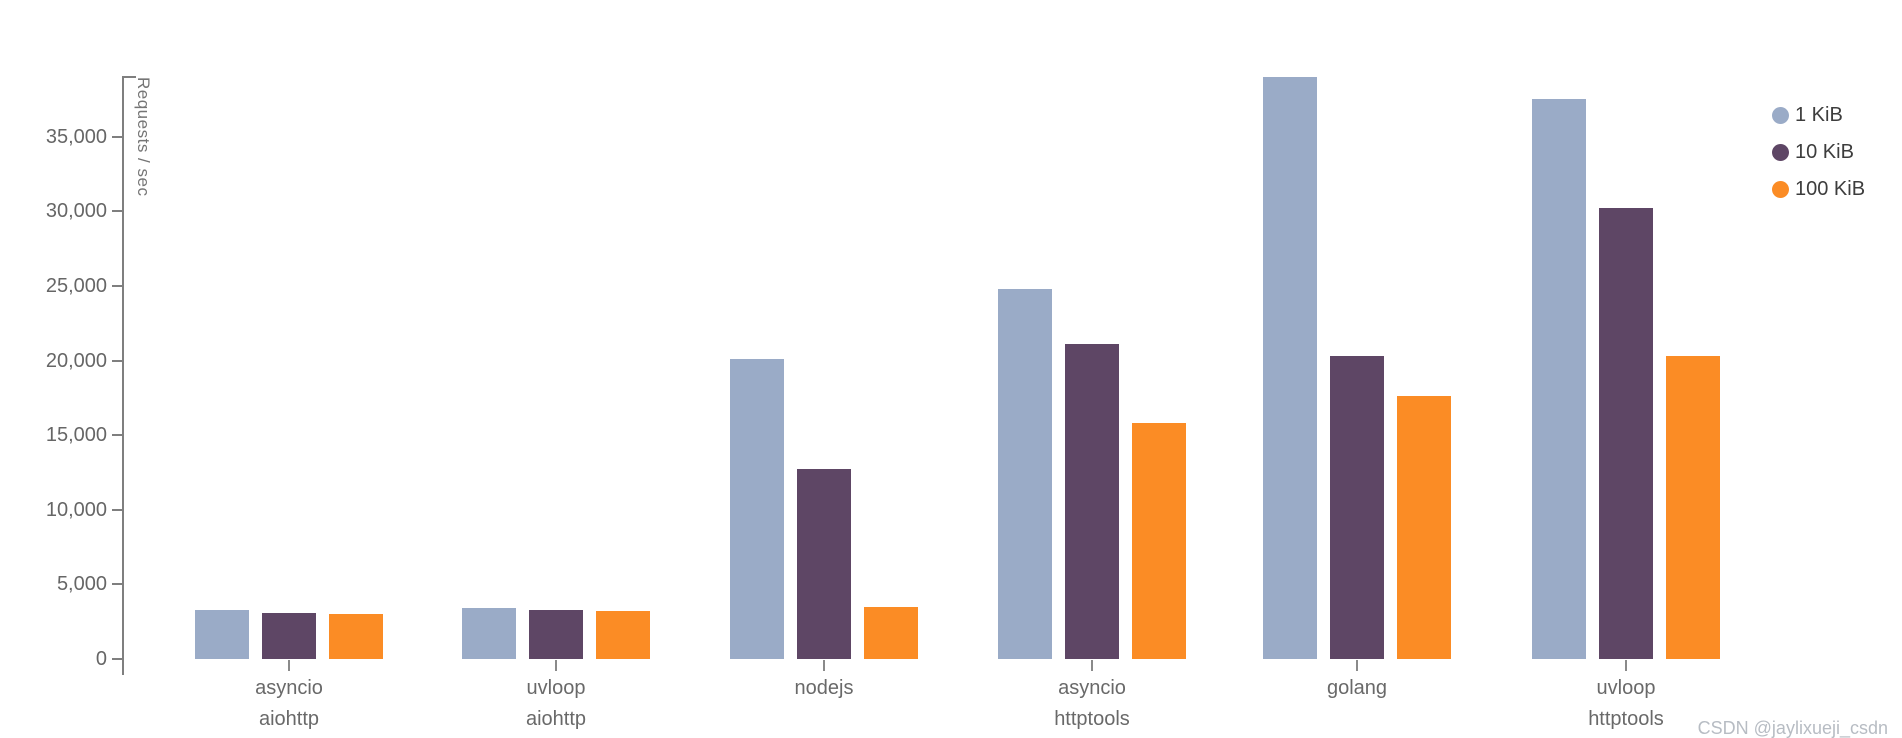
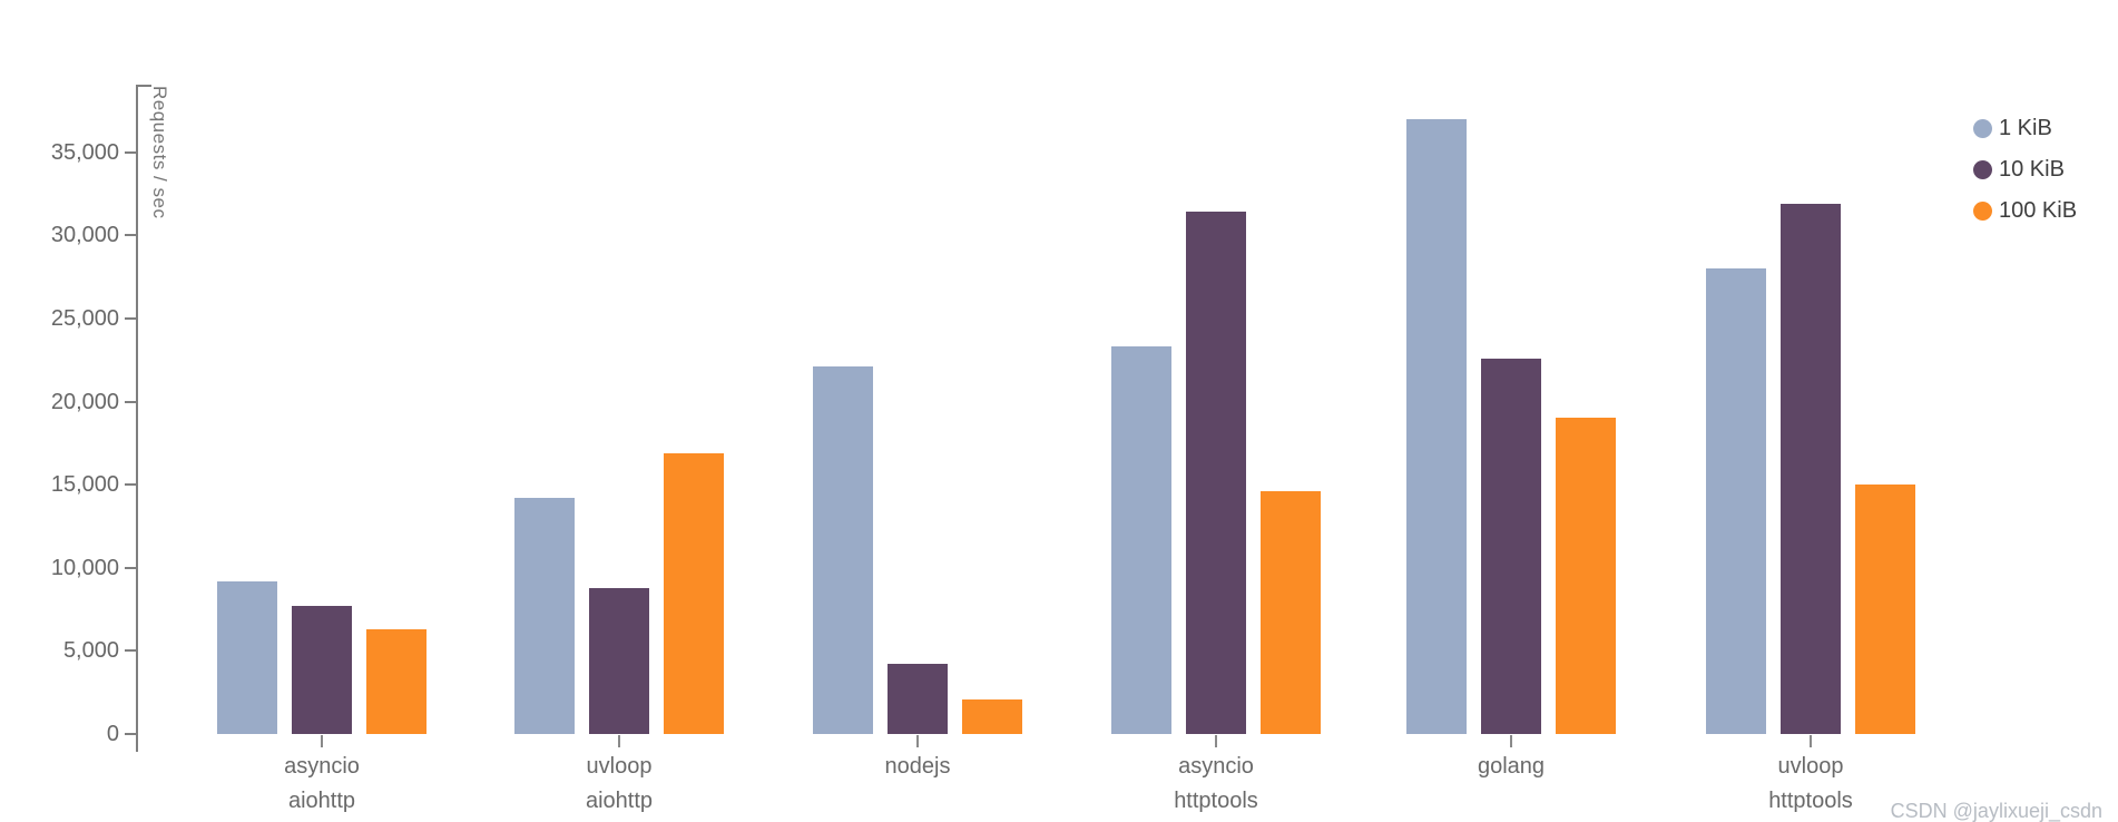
1 KiB/asyncio aiohttp: 3300 -> 9200
10 KiB/asyncio aiohttp: 3100 -> 7700
100 KiB/asyncio aiohttp: 3000 -> 6300
1 KiB/uvloop aiohttp: 3400 -> 14200
10 KiB/uvloop aiohttp: 3200 -> 8800
100 KiB/uvloop aiohttp: 3200 -> 16900
1 KiB/nodejs: 20100 -> 22100
10 KiB/nodejs: 12700 -> 4200
100 KiB/nodejs: 3500 -> 2100
1 KiB/asyncio httptools: 24800 -> 23300
10 KiB/asyncio httptools: 21100 -> 31400
100 KiB/asyncio httptools: 15800 -> 14600
1 KiB/golang: 39000 -> 37000
10 KiB/golang: 20300 -> 22600
100 KiB/golang: 17600 -> 19000
1 KiB/uvloop httptools: 37500 -> 28000
10 KiB/uvloop httptools: 30200 -> 31900
100 KiB/uvloop httptools: 20300 -> 15000
